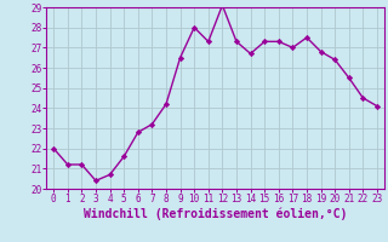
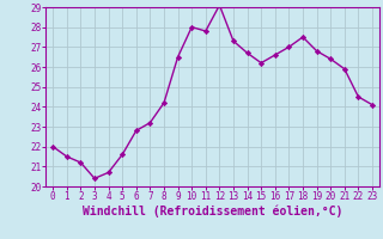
1: 21.2 -> 21.5
11: 27.3 -> 27.8
15: 27.3 -> 26.2
16: 27.3 -> 26.6
21: 25.5 -> 25.9
